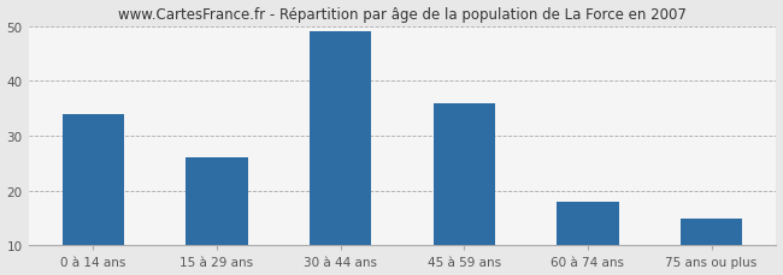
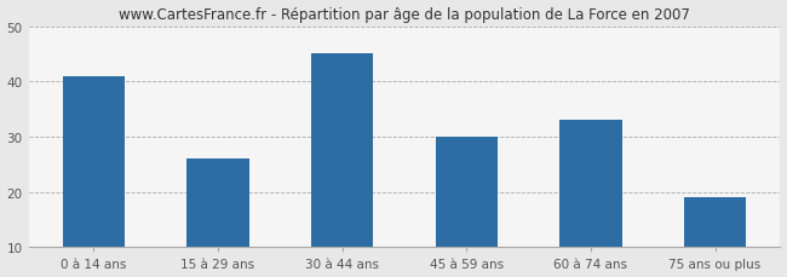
0 à 14 ans: 34 -> 41
30 à 44 ans: 49 -> 45
45 à 59 ans: 36 -> 30
60 à 74 ans: 18 -> 33
75 ans ou plus: 15 -> 19
